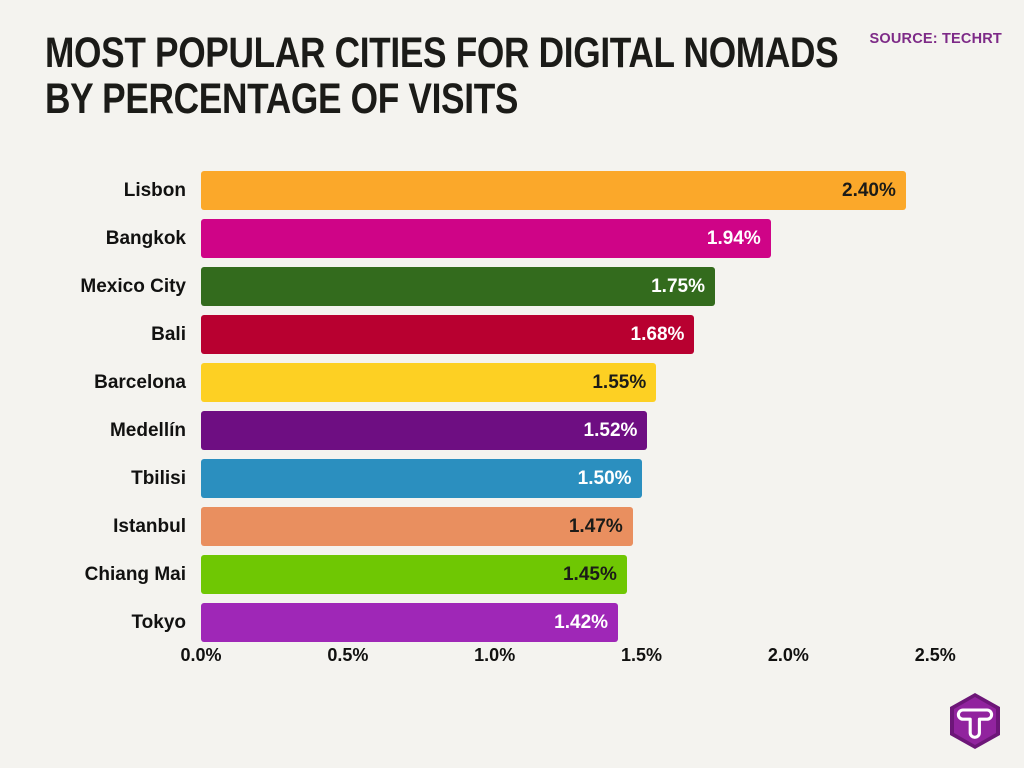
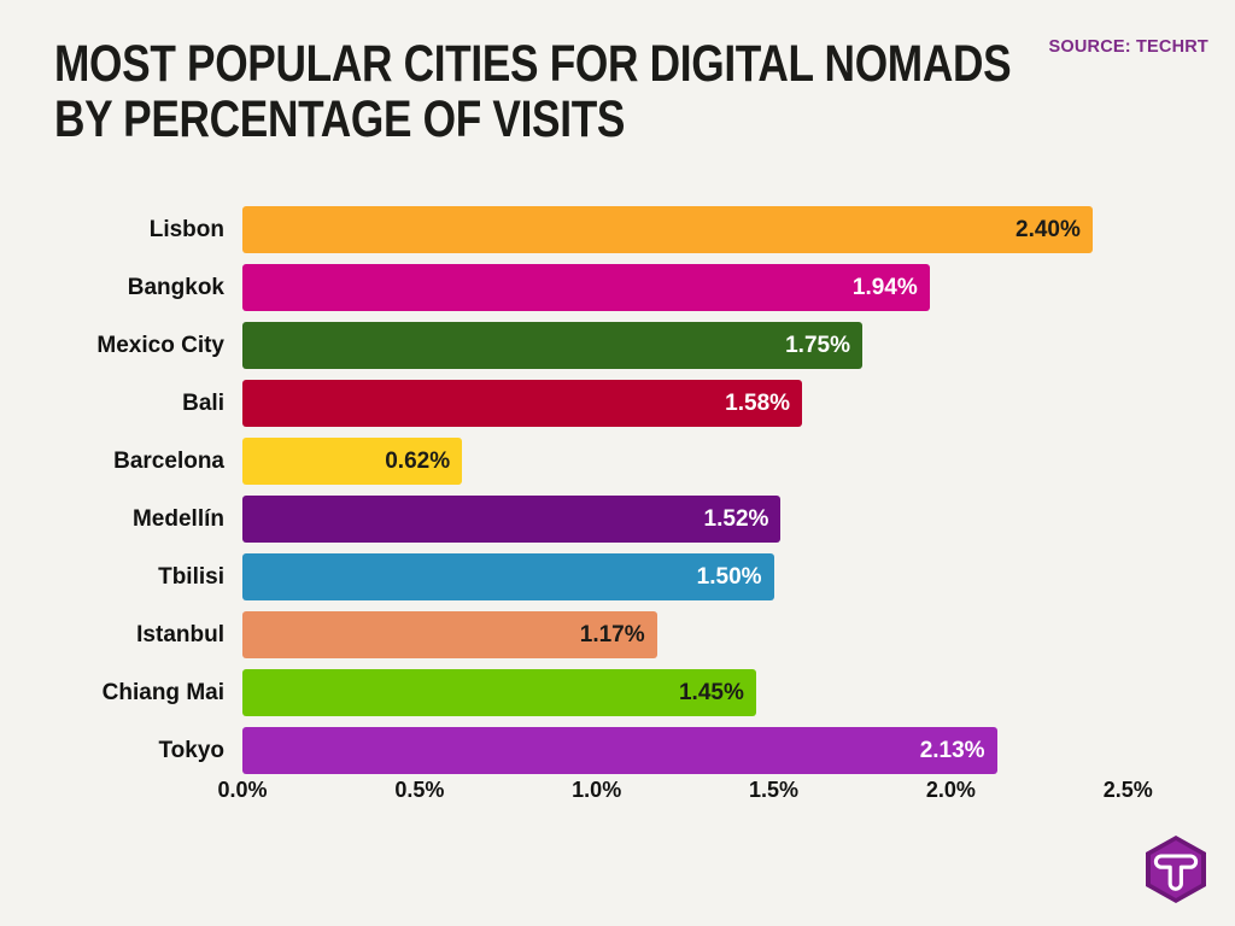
Bali: 1.68% -> 1.58%
Barcelona: 1.55% -> 0.62%
Istanbul: 1.47% -> 1.17%
Tokyo: 1.42% -> 2.13%
